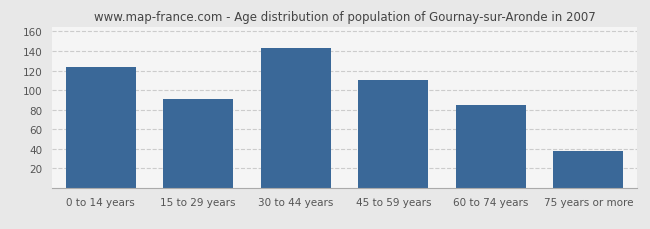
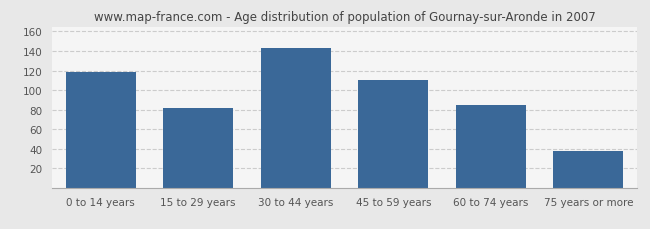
0 to 14 years: 124 -> 118
15 to 29 years: 91 -> 82
